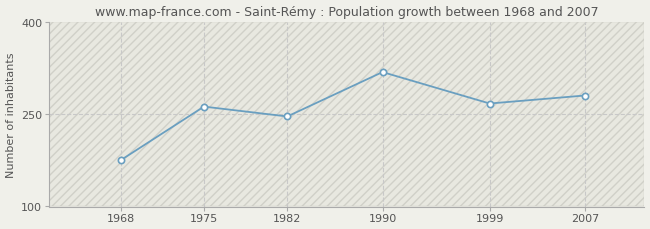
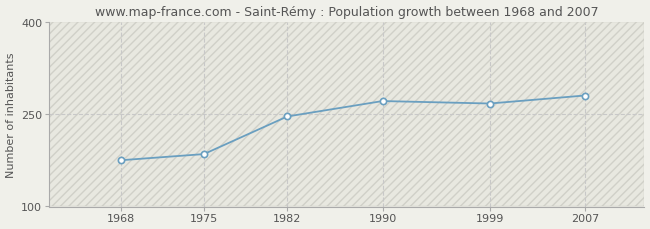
1975: 262 -> 185
1990: 318 -> 271
